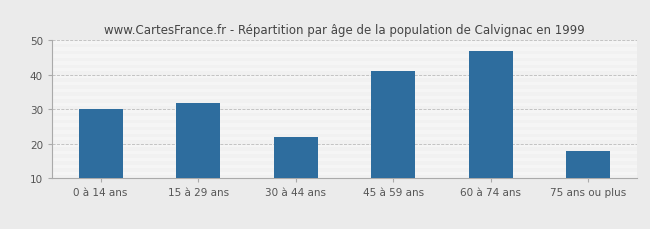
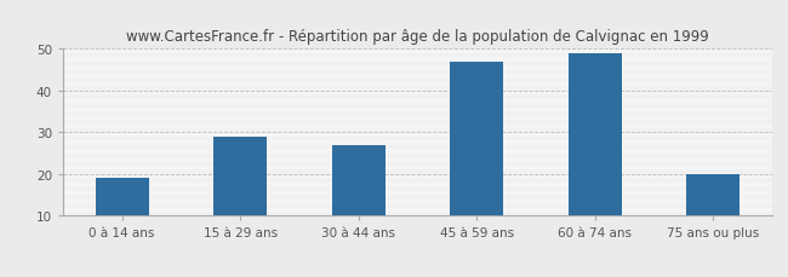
0 à 14 ans: 30 -> 19
15 à 29 ans: 32 -> 29
30 à 44 ans: 22 -> 27
45 à 59 ans: 41 -> 47
60 à 74 ans: 47 -> 49
75 ans ou plus: 18 -> 20
